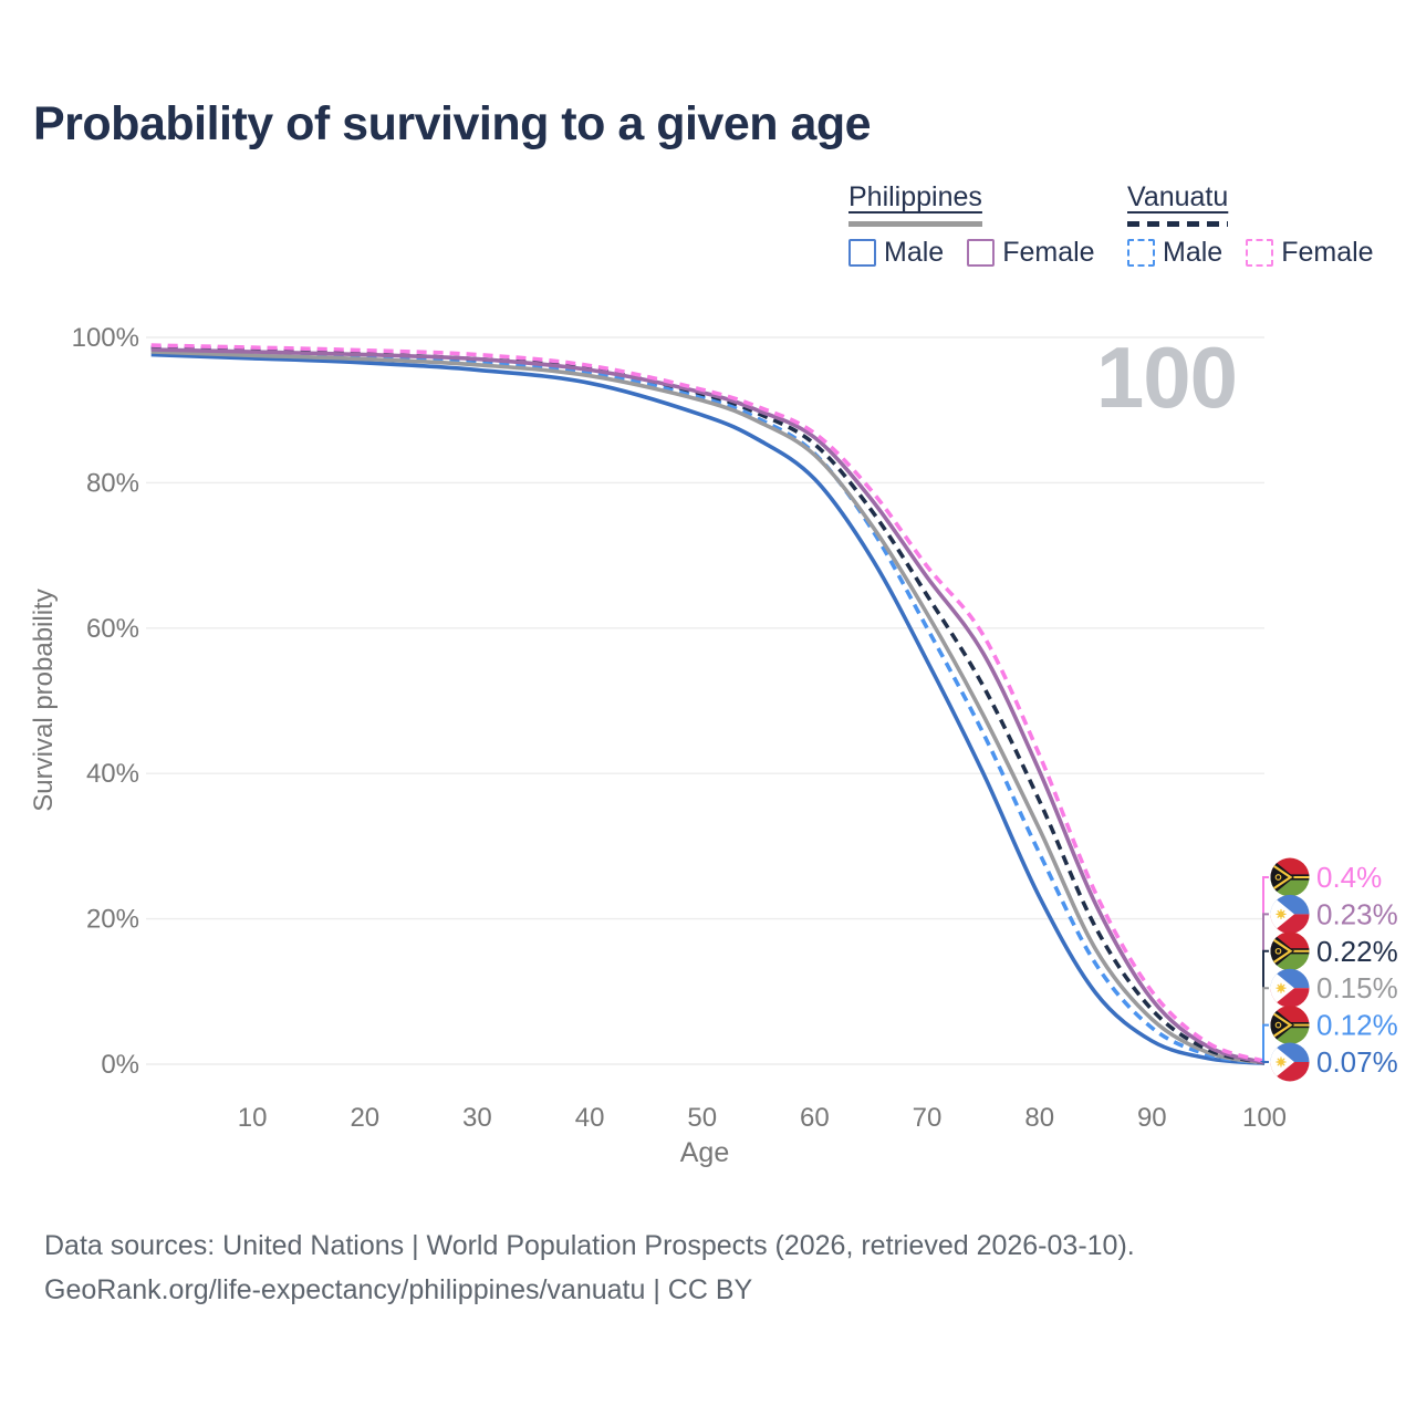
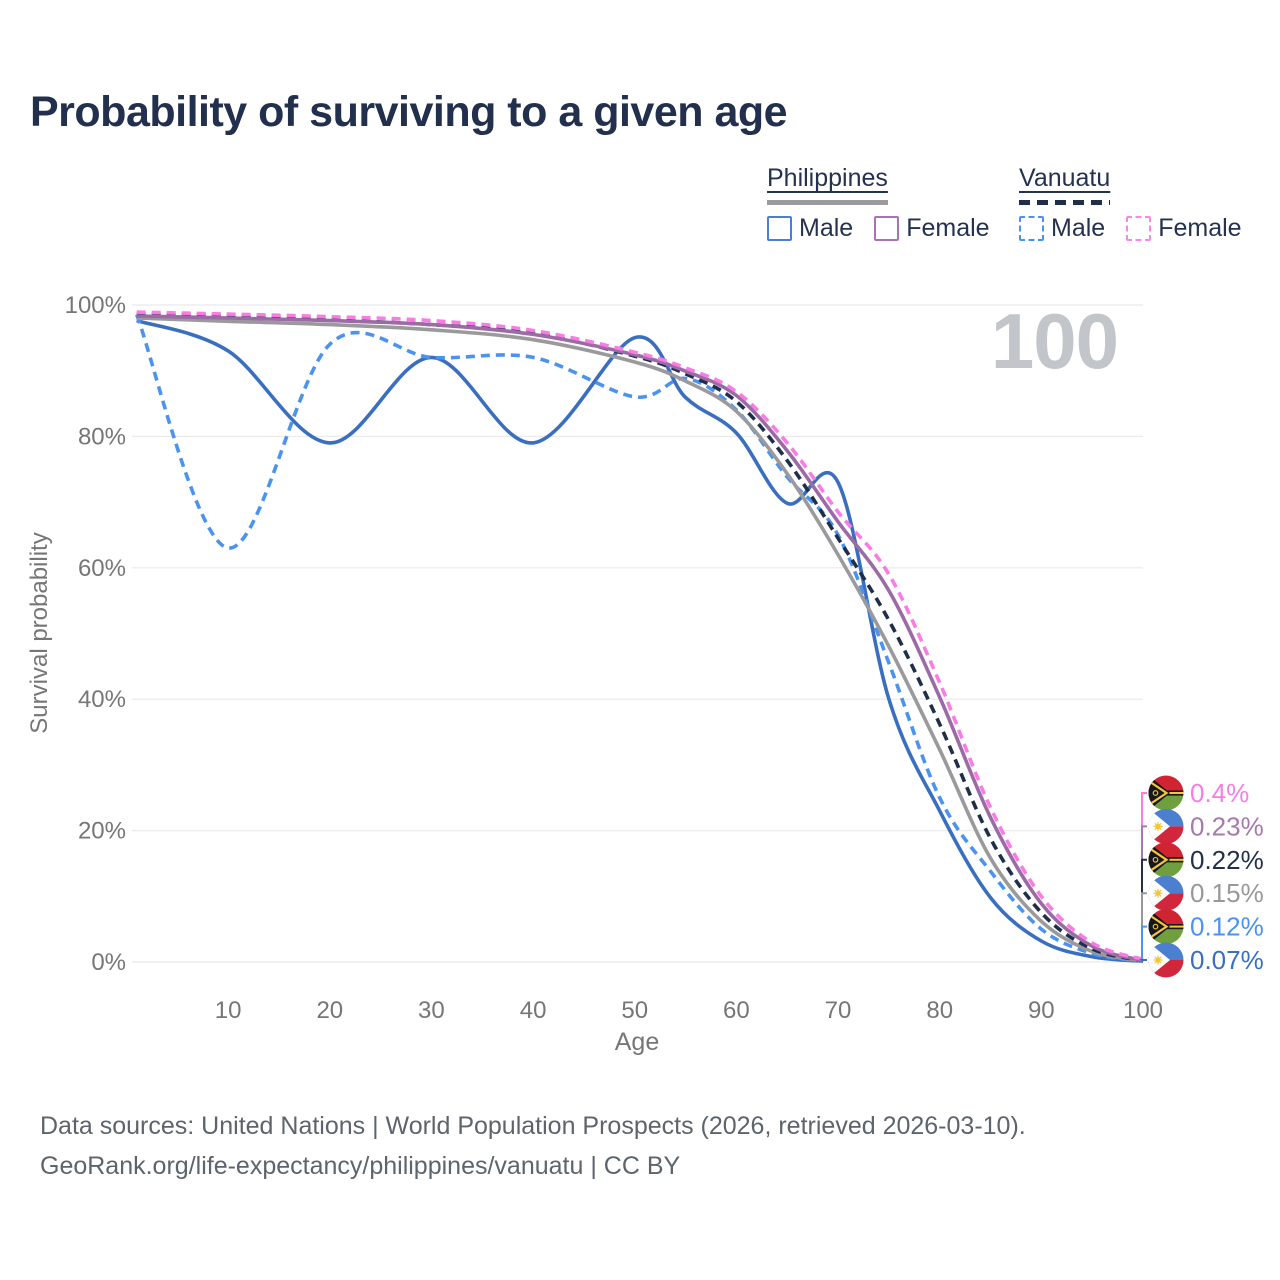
Philippines Male/10: 97% -> 93%
Vanuatu Male/10: 98% -> 63%
Philippines Male/20: 96% -> 79%
Vanuatu Male/20: 97% -> 94%
Philippines Male/30: 96% -> 92%
Vanuatu Male/30: 97% -> 92%
Philippines Male/40: 94% -> 79%
Vanuatu Male/40: 95% -> 92%
Philippines Male/50: 89% -> 95%
Vanuatu Male/50: 92% -> 86%
Philippines Male/70: 56% -> 73%
Vanuatu Male/70: 60% -> 65%
Vanuatu Male/80: 29% -> 25%
